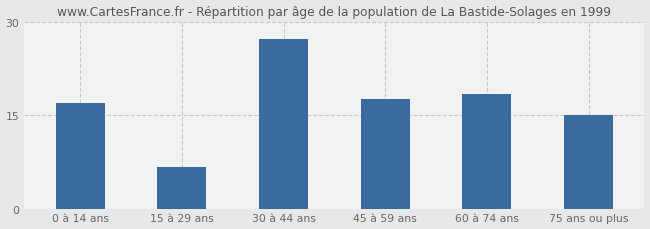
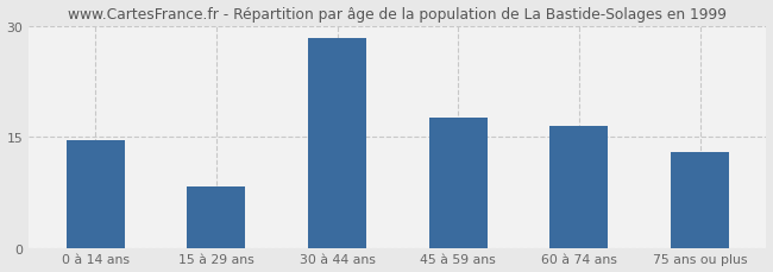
0 à 14 ans: 17.0 -> 14.6
15 à 29 ans: 6.6 -> 8.3
30 à 44 ans: 27.2 -> 28.3
60 à 74 ans: 18.4 -> 16.4
75 ans ou plus: 15.0 -> 13.0
